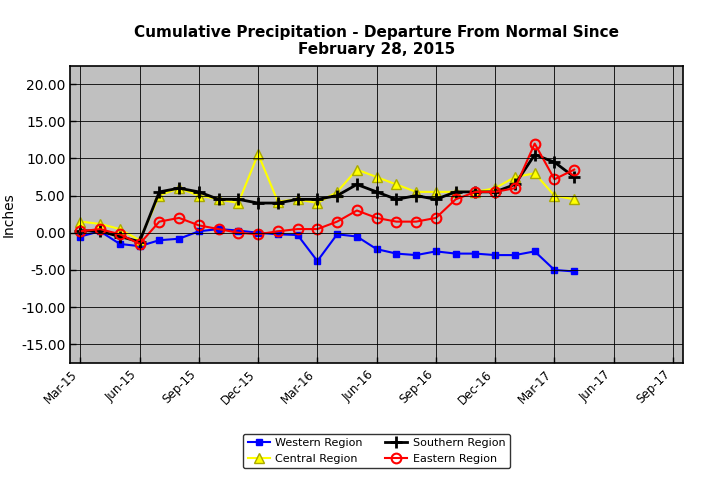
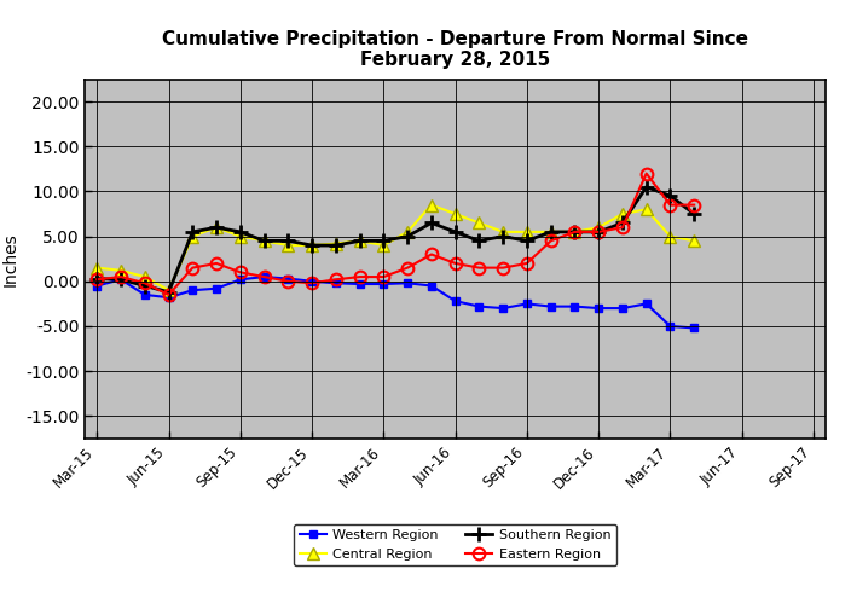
Central Region/Dec-15: 10.6 -> 4.0
Western Region/Mar-16: -3.8 -> -0.3
Eastern Region/Mar-17: 7.2 -> 8.5
